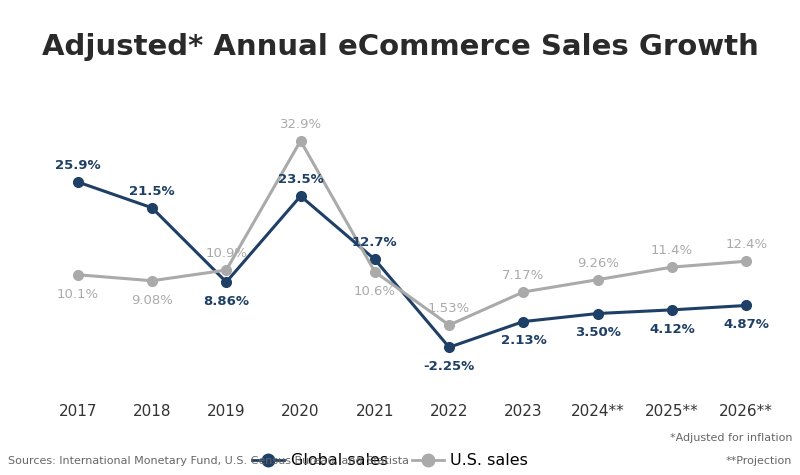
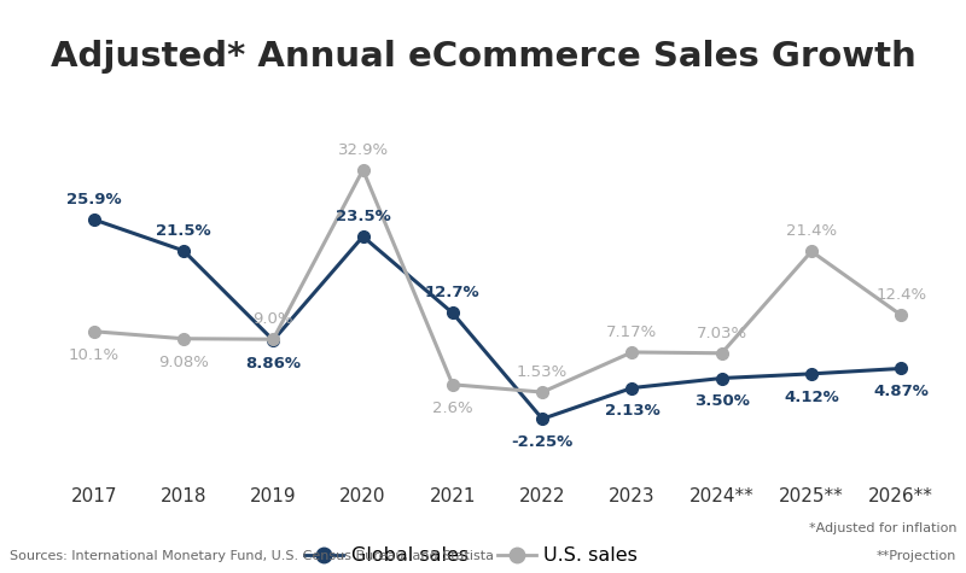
U.S. sales/2019: 10.9% -> 9.0%
U.S. sales/2021: 10.6% -> 2.6%
U.S. sales/2024**: 9.26% -> 7.03%
U.S. sales/2025**: 11.4% -> 21.4%
